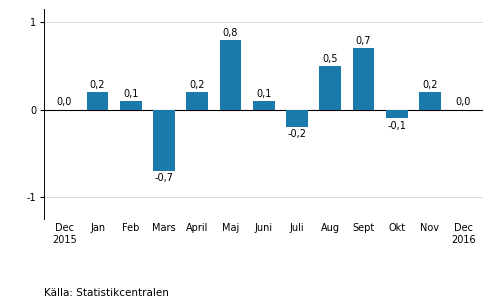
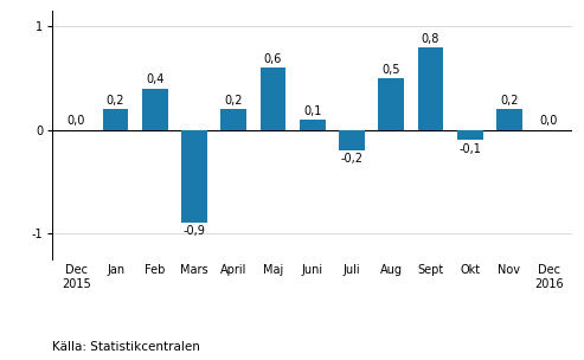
Feb: 0,1 -> 0,4
Mars: -0,7 -> -0,9
Maj: 0,8 -> 0,6
Sept: 0,7 -> 0,8
